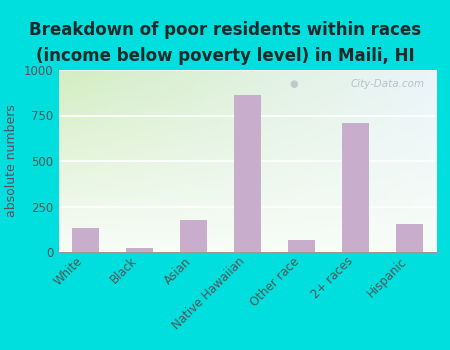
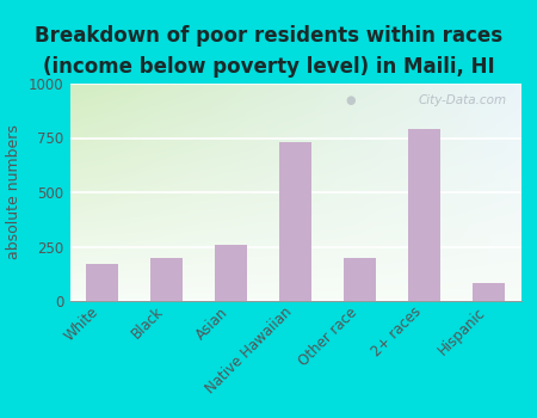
White: 130 -> 170
Black: 20 -> 200
Asian: 180 -> 260
Native Hawaiian: 860 -> 730
Other race: 60 -> 200
2+ races: 710 -> 790
Hispanic: 160 -> 80
